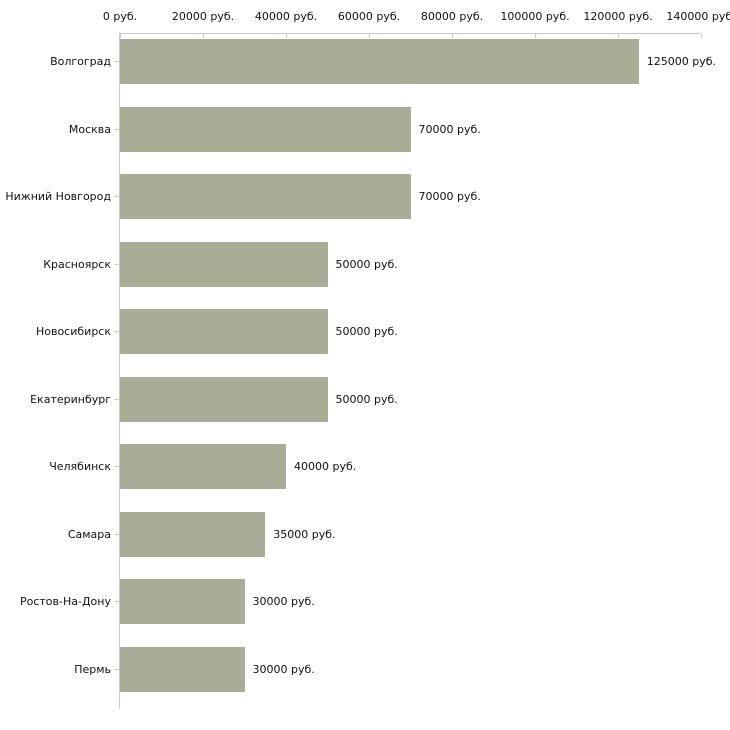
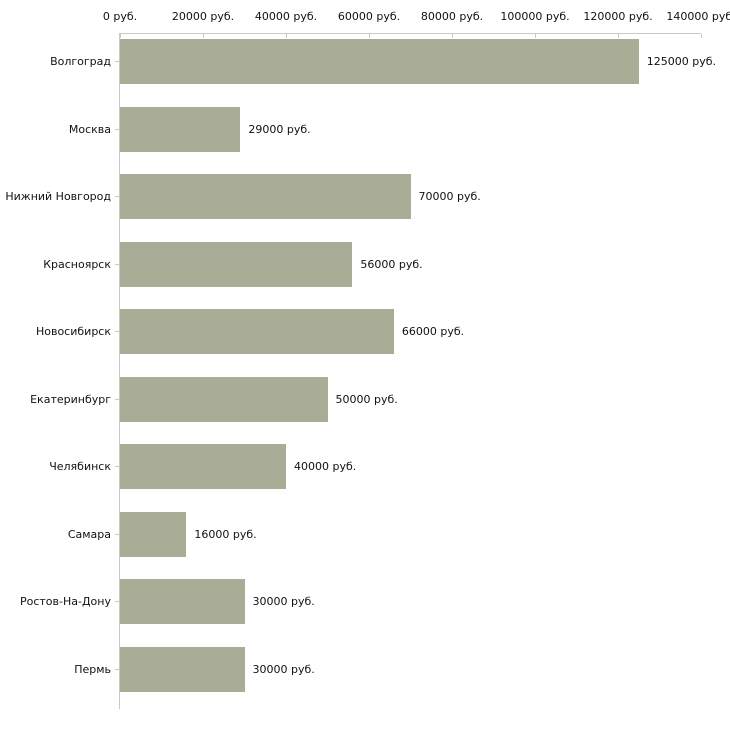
Москва: 70000 -> 29000
Красноярск: 50000 -> 56000
Новосибирск: 50000 -> 66000
Самара: 35000 -> 16000
